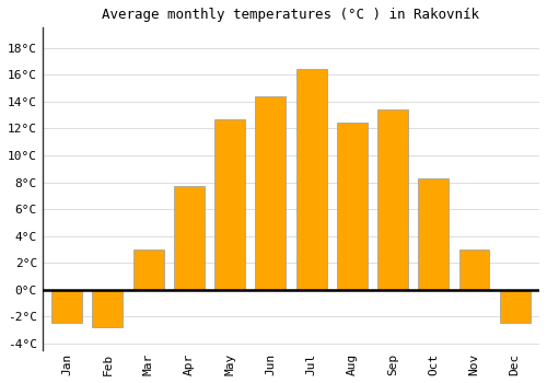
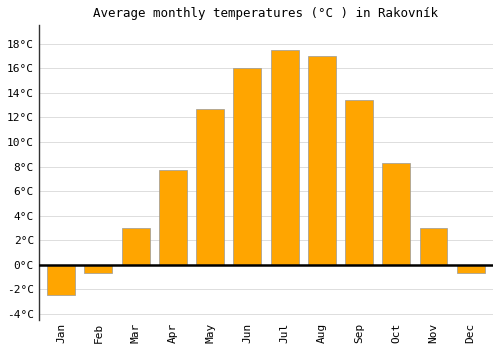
Feb: -2.8°C -> -0.7°C
Jun: 14.4°C -> 16.0°C
Jul: 16.4°C -> 17.5°C
Aug: 12.4°C -> 17.0°C
Dec: -2.5°C -> -0.7°C
